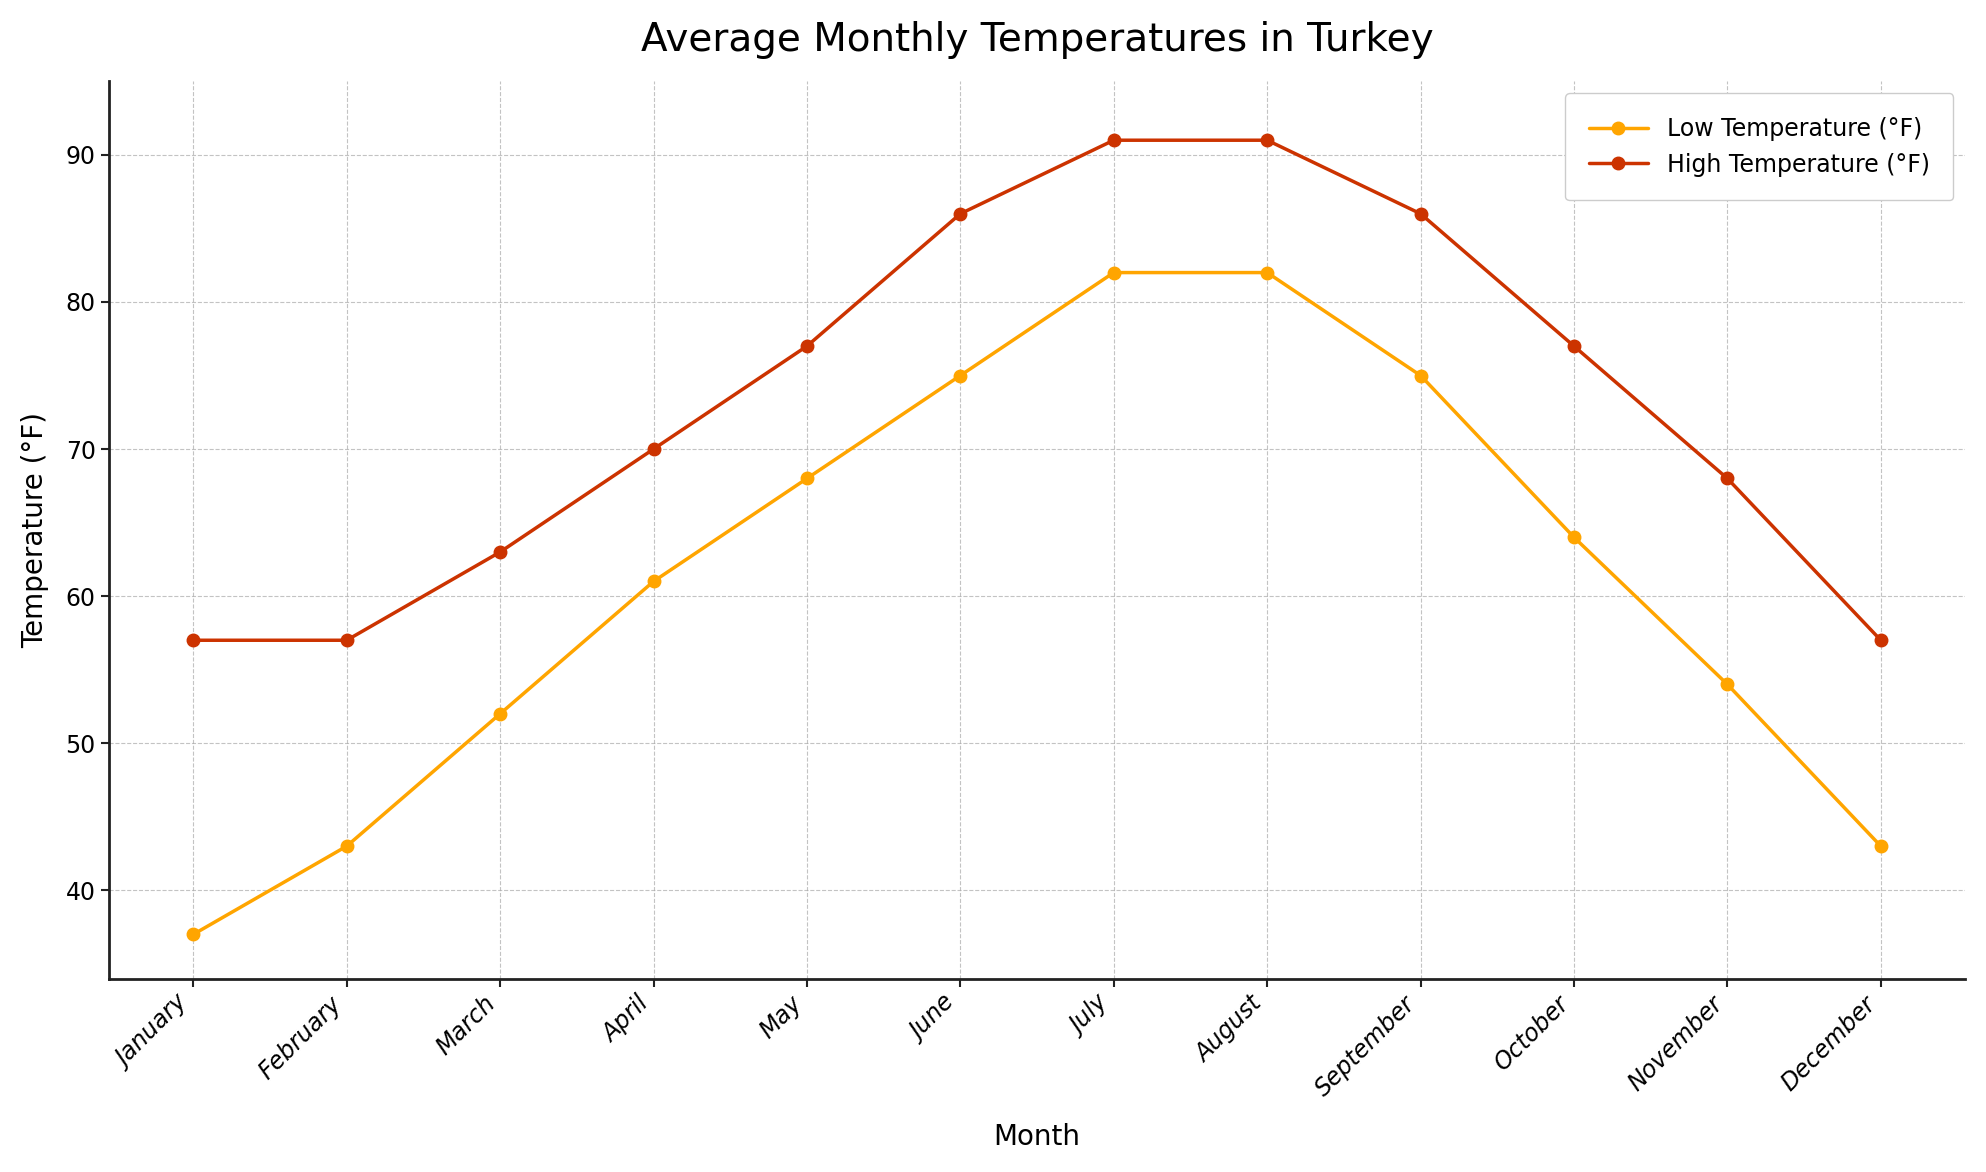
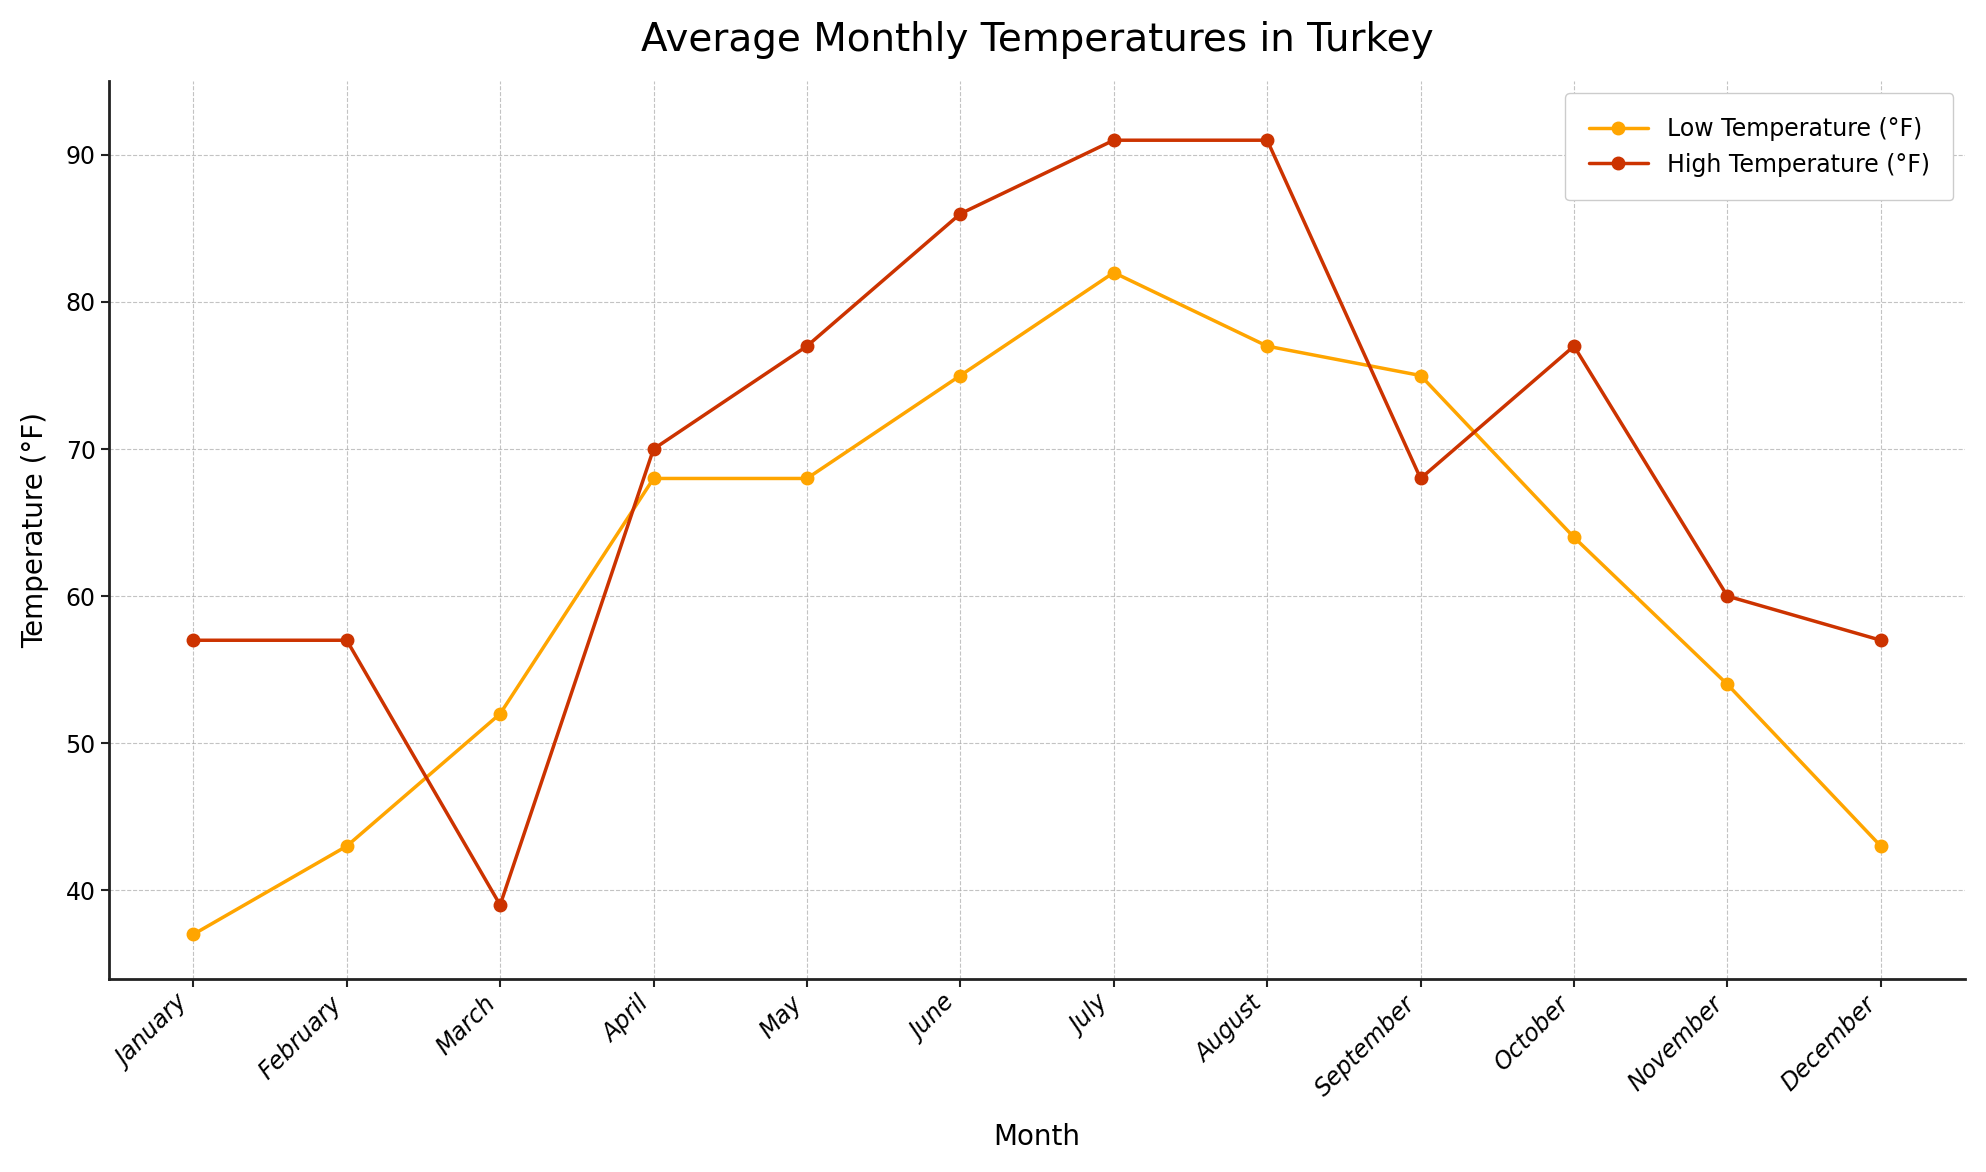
High Temperature (°F)/March: 63 -> 39
Low Temperature (°F)/April: 61 -> 68
Low Temperature (°F)/August: 82 -> 77
High Temperature (°F)/September: 86 -> 68
High Temperature (°F)/November: 68 -> 60
